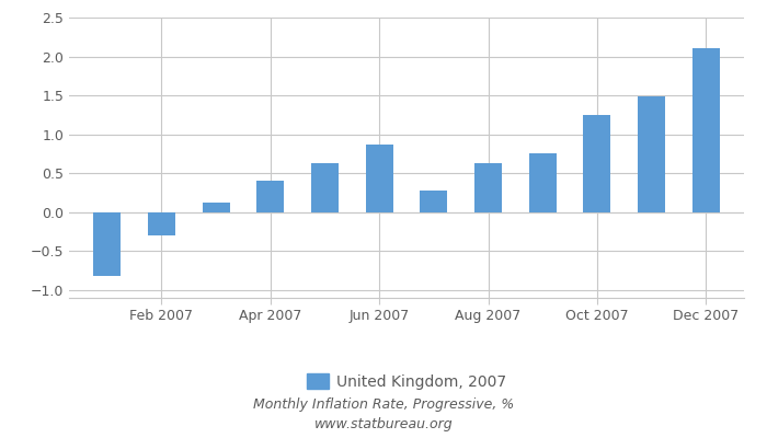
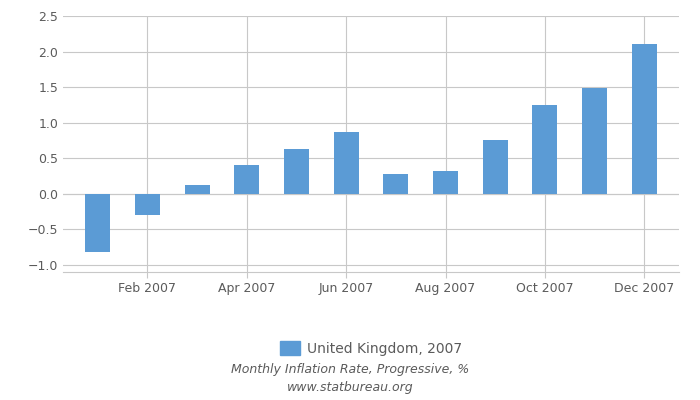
Aug 2007: 0.63 -> 0.32
